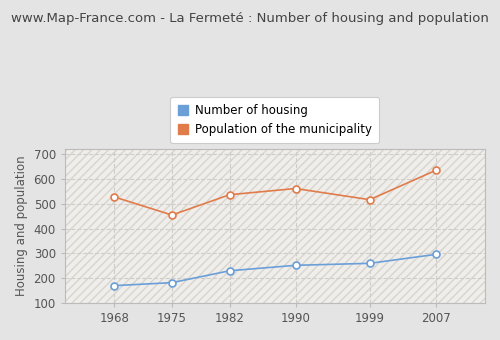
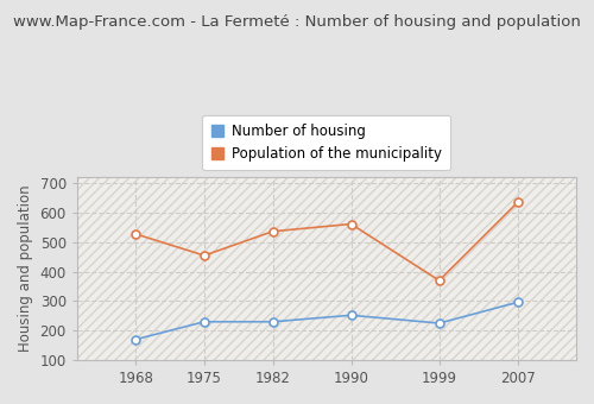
Number of housing/1975: 182 -> 230
Number of housing/1999: 260 -> 225
Population of the municipality/1999: 517 -> 370
